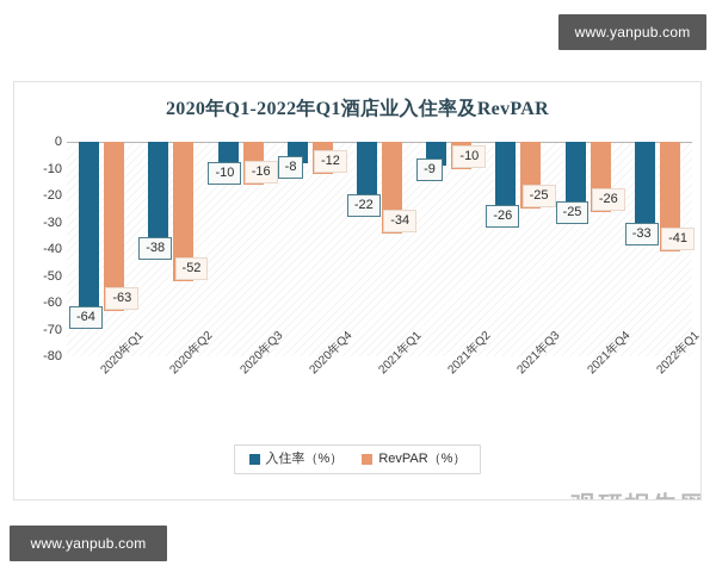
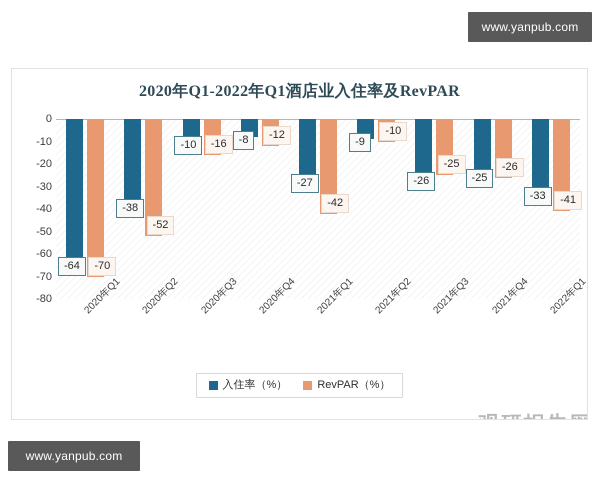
RevPAR（%）/2020年Q1: -63 -> -70
入住率（%）/2021年Q1: -22 -> -27
RevPAR（%）/2021年Q1: -34 -> -42
